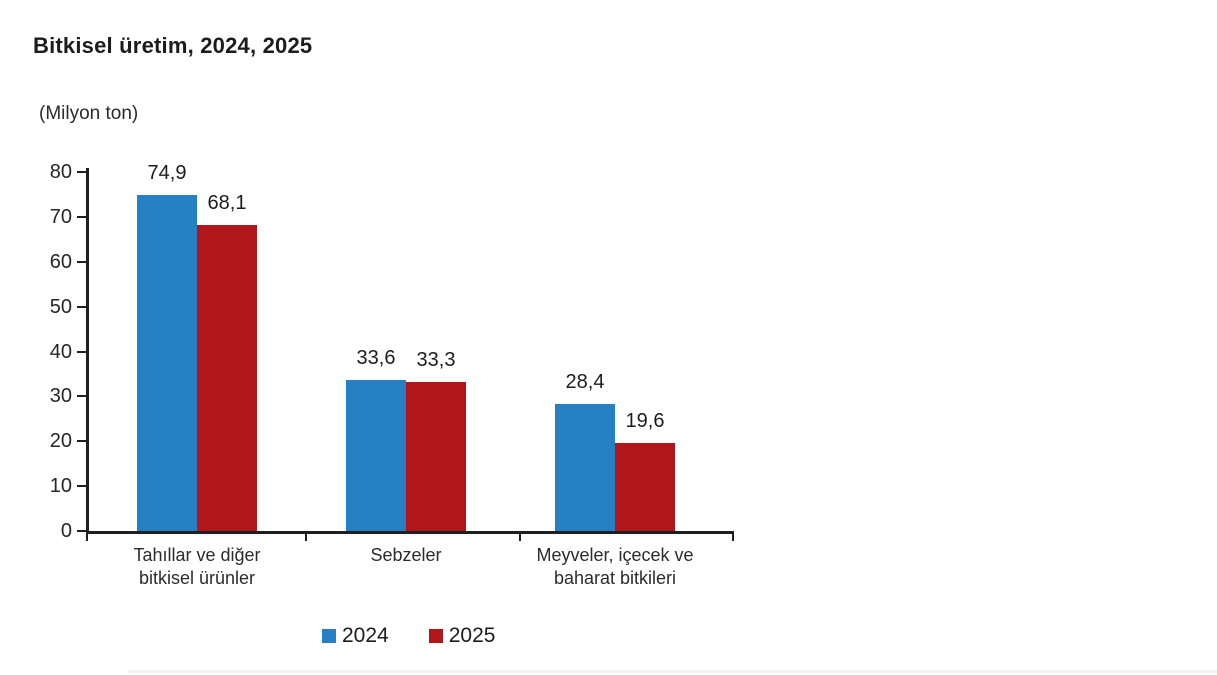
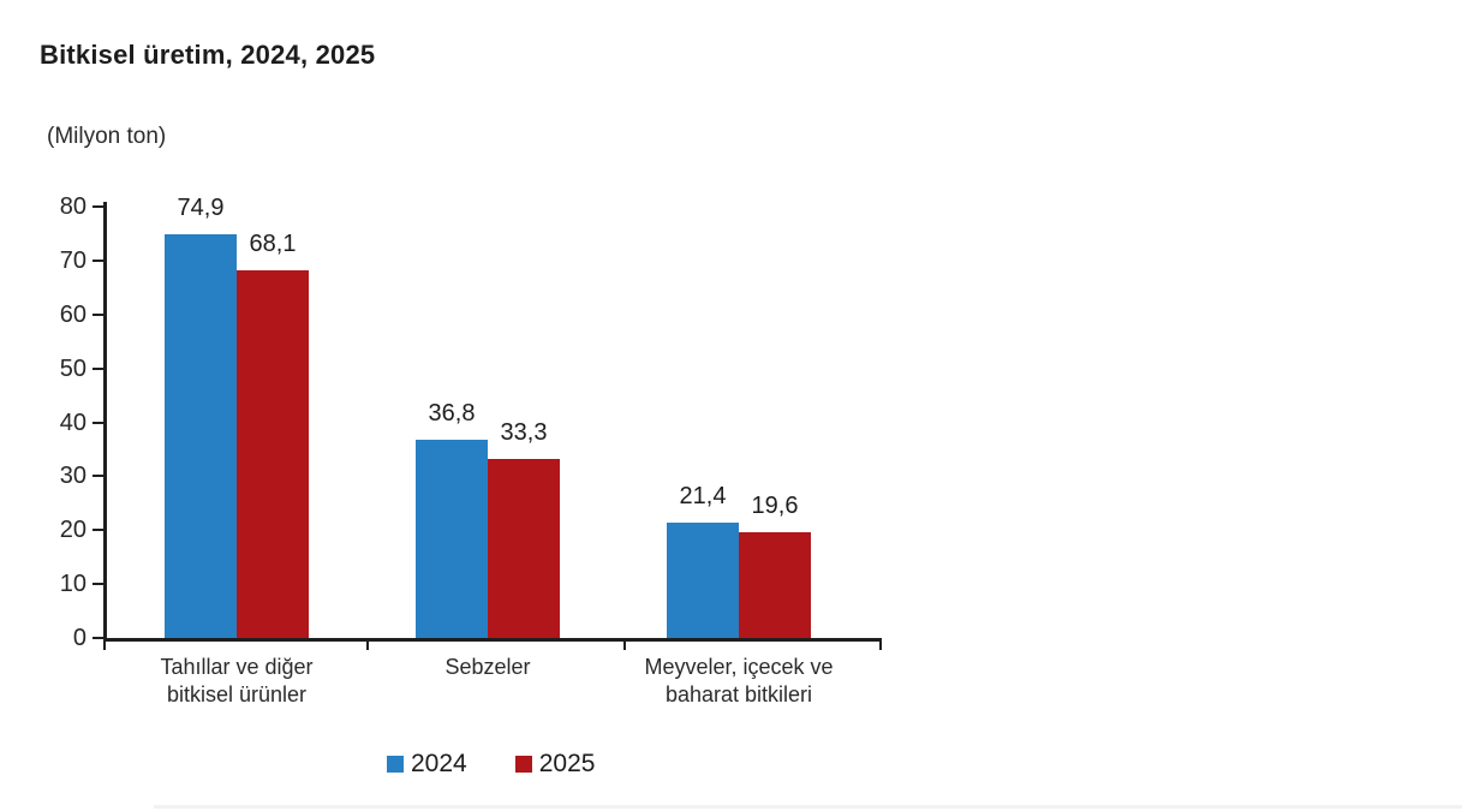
2024/Sebzeler: 33,6 -> 36,8
2024/Meyveler, içecek ve baharat bitkileri: 28,4 -> 21,4
